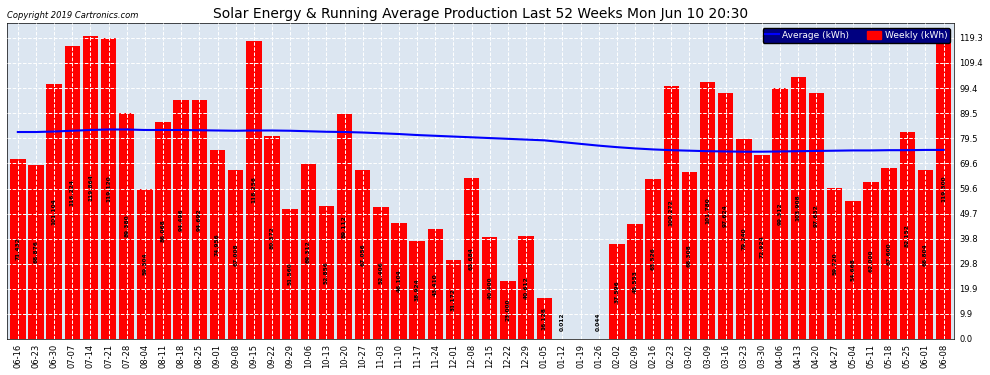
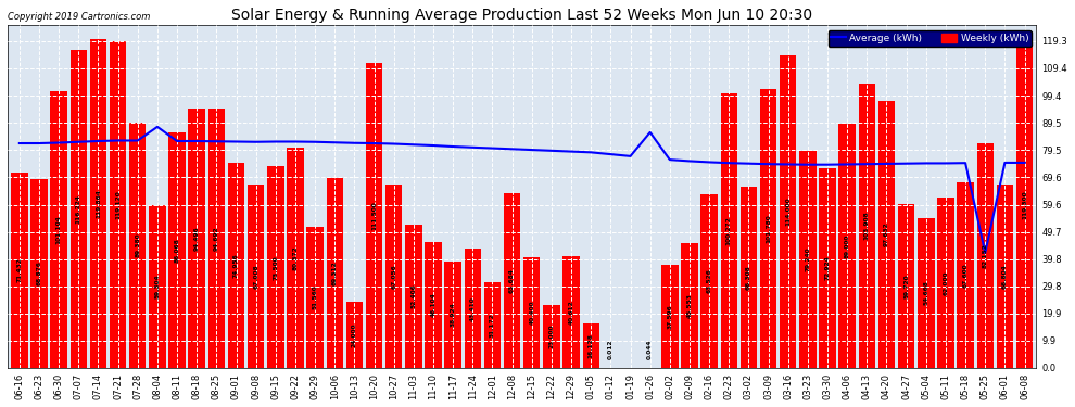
Average (kWh)/08-04: 82.8 -> 88.0
Weekly (kWh)/09-15: 118.3 -> 73.5
Weekly (kWh)/10-13: 52.9 -> 24.0
Weekly (kWh)/10-20: 89.1 -> 111.5
Average (kWh)/01-26: 76.6 -> 86.0
Weekly (kWh)/03-16: 97.6 -> 114.0
Weekly (kWh)/04-06: 99.3 -> 89.0
Average (kWh)/05-25: 74.8 -> 42.0
